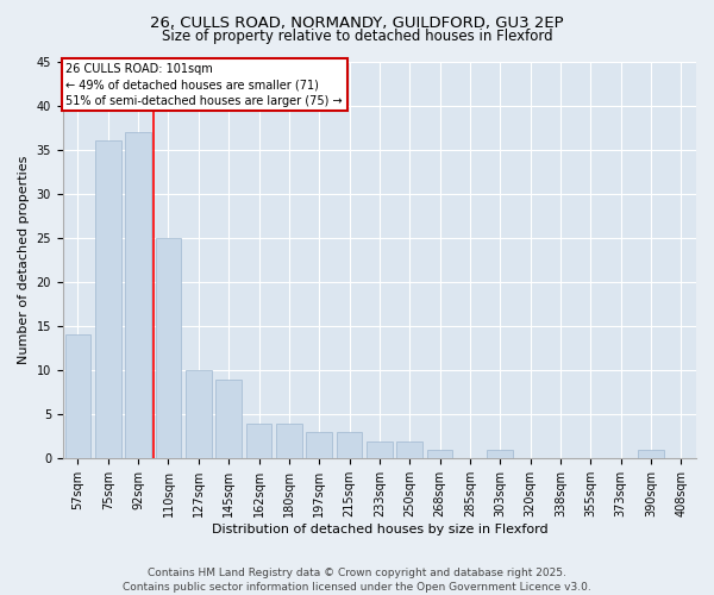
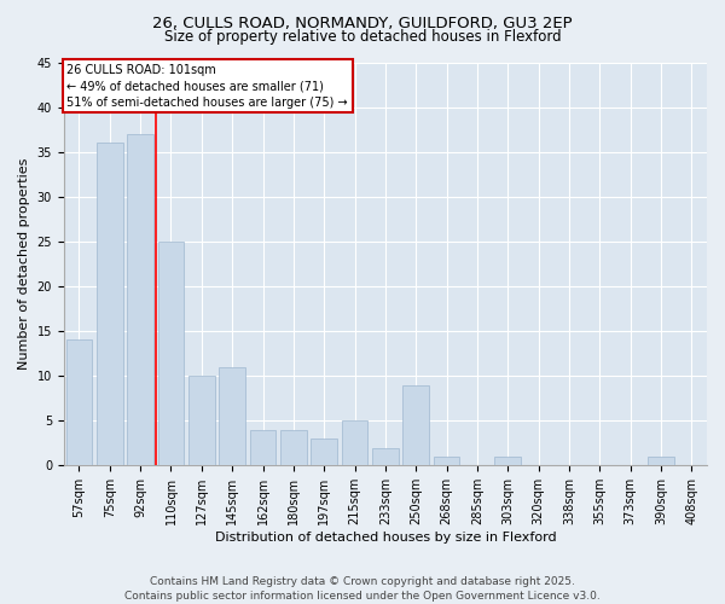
145sqm: 9 -> 11
215sqm: 3 -> 5
250sqm: 2 -> 9
